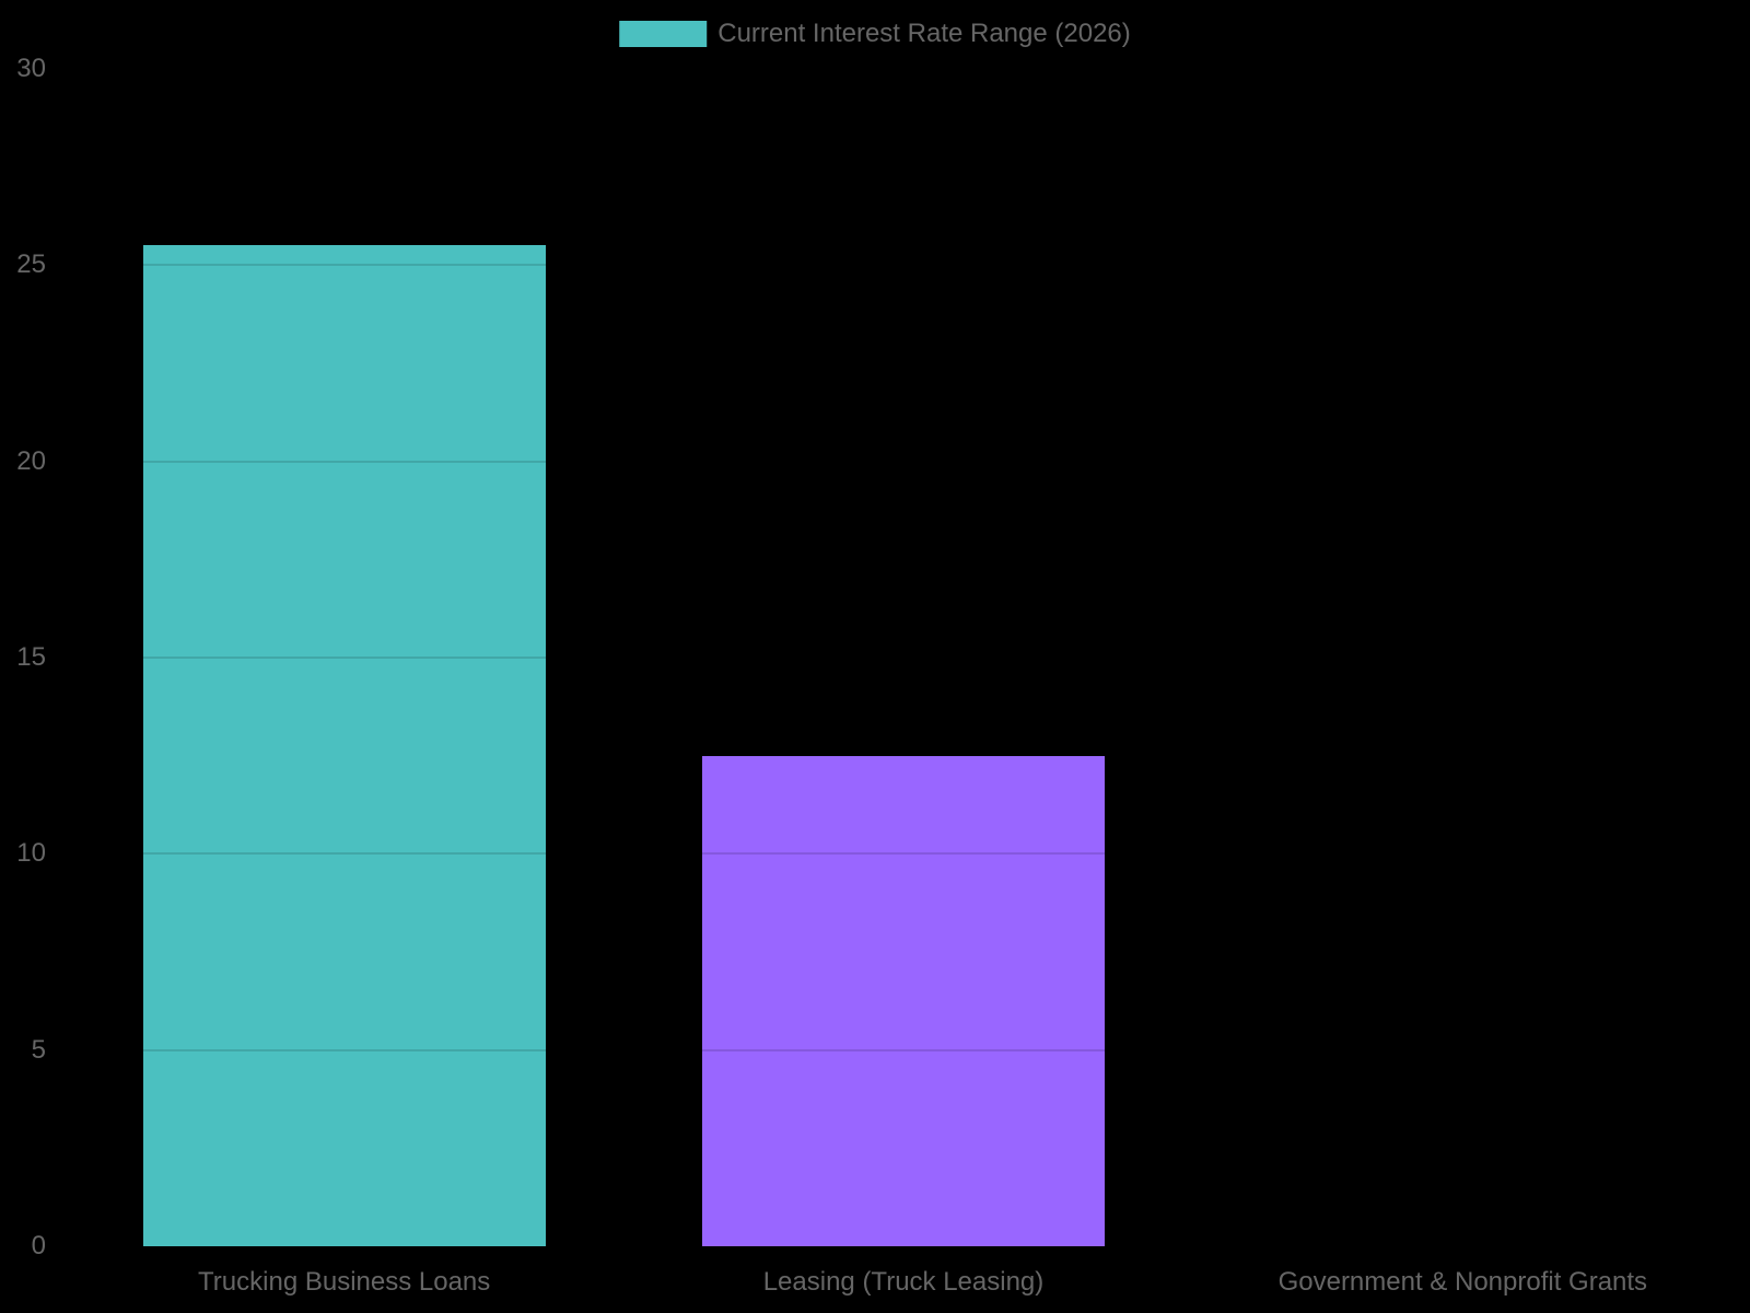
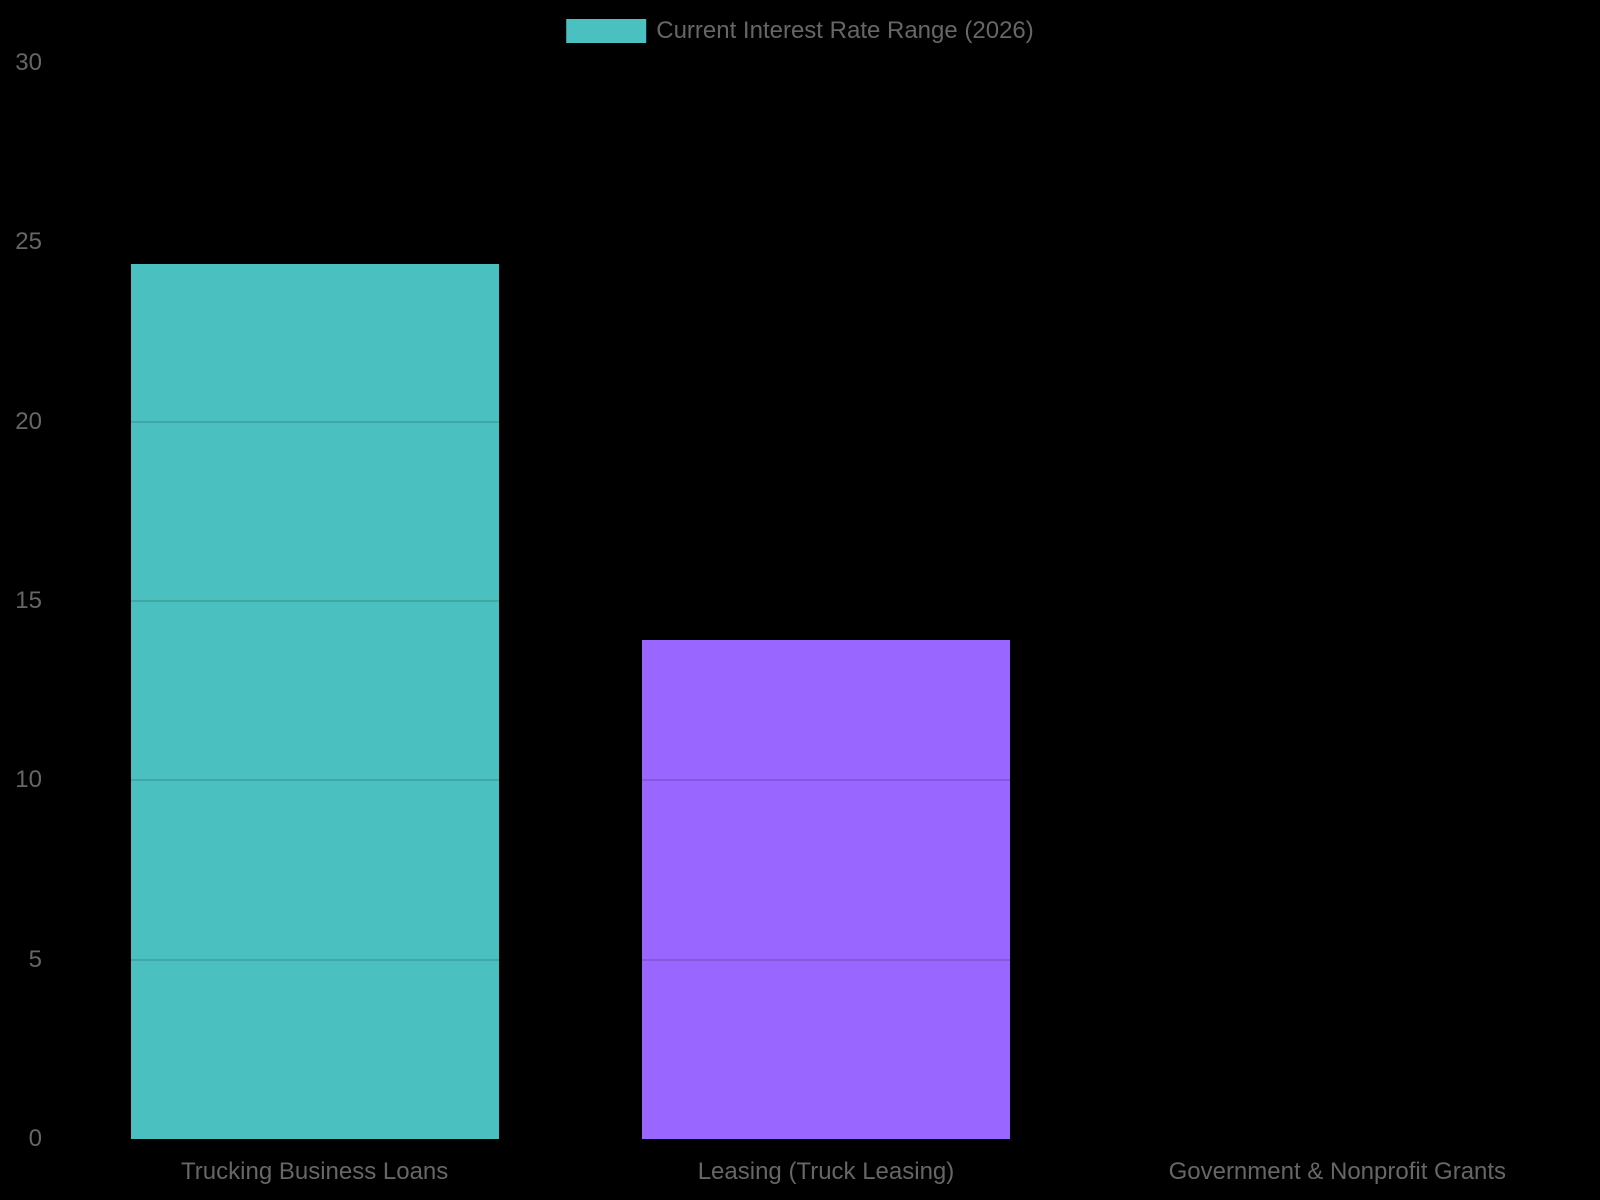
Trucking Business Loans: 25.5 -> 24.4
Leasing (Truck Leasing): 12.5 -> 13.9
